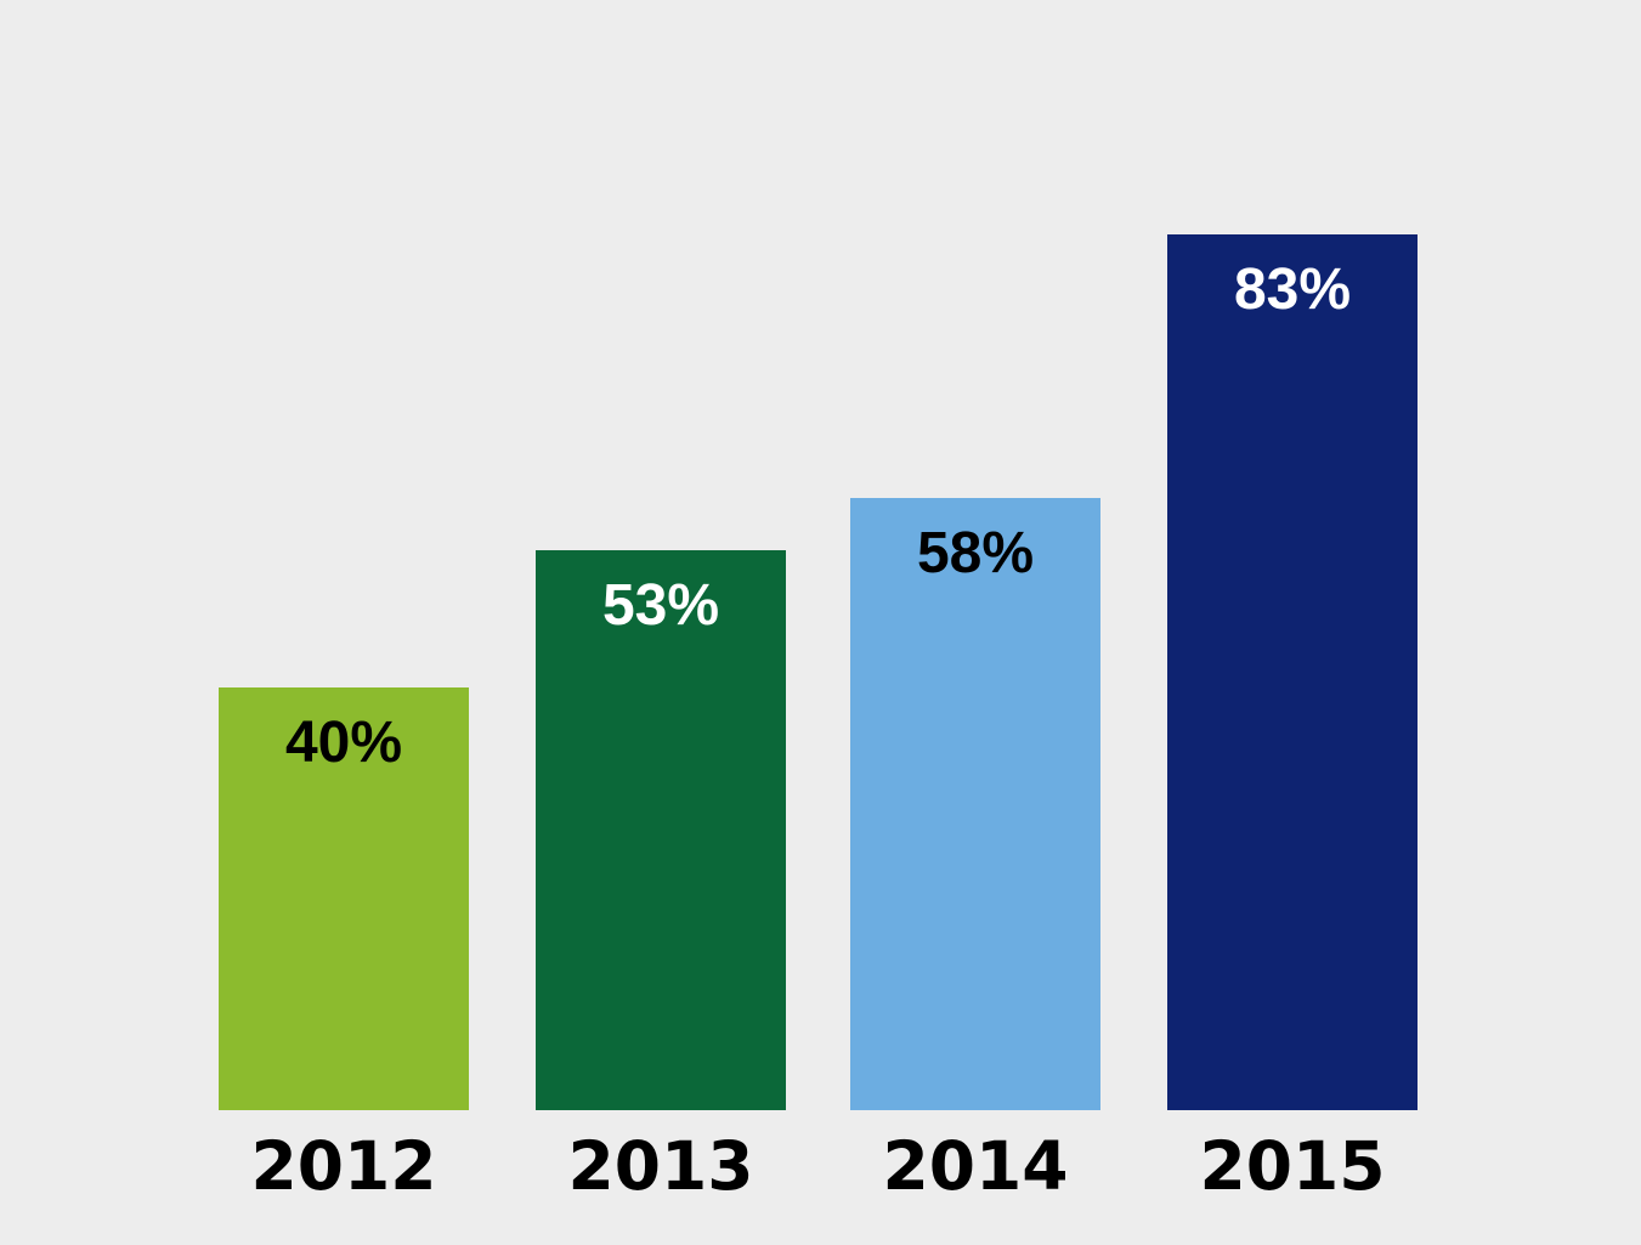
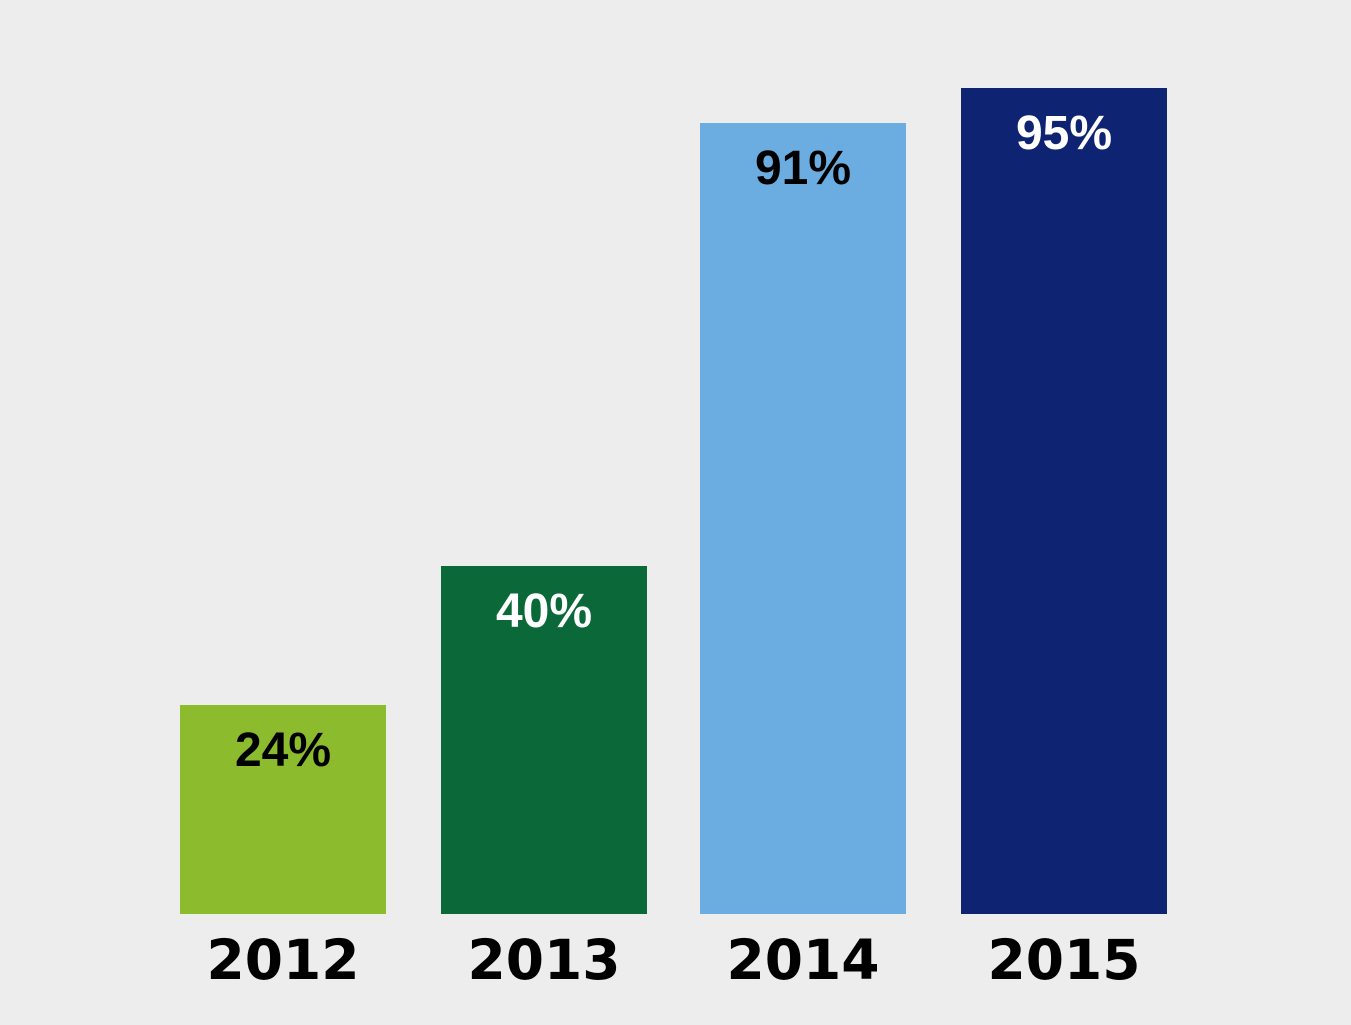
2012: 40% -> 24%
2013: 53% -> 40%
2014: 58% -> 91%
2015: 83% -> 95%
